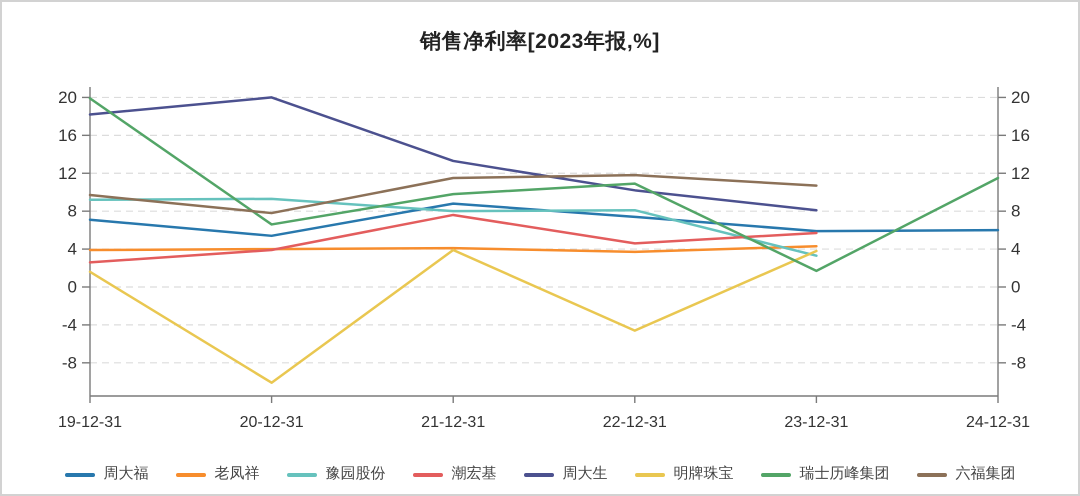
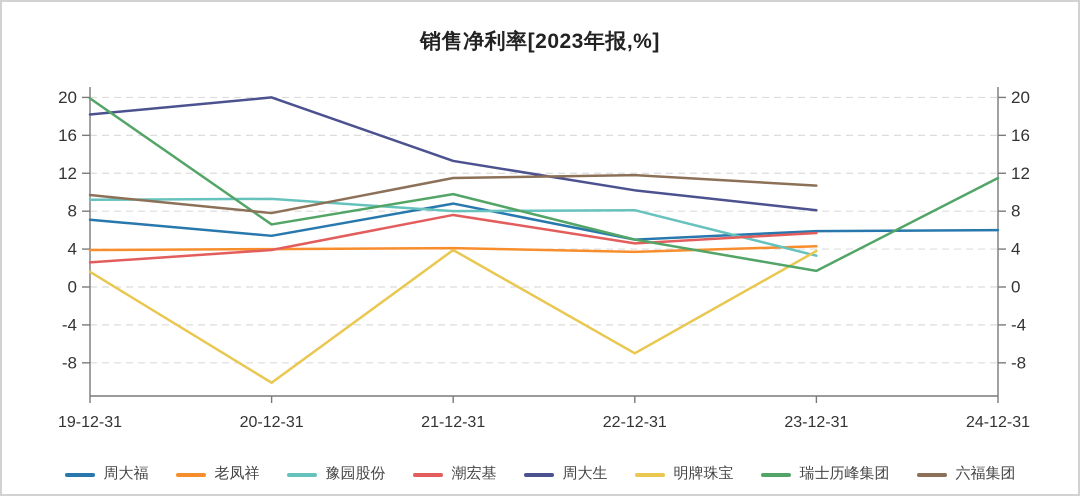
周大福/22-12-31: 7 -> 5
明牌珠宝/22-12-31: -5 -> -7
瑞士历峰集团/22-12-31: 11 -> 5
